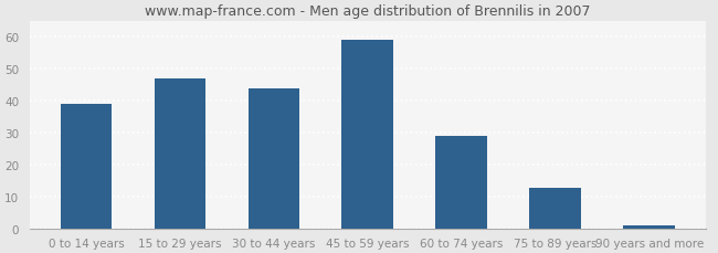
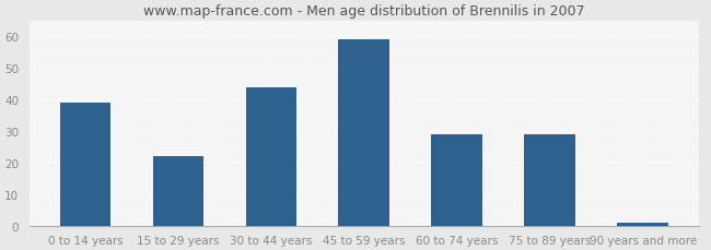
15 to 29 years: 47 -> 22
75 to 89 years: 13 -> 29
